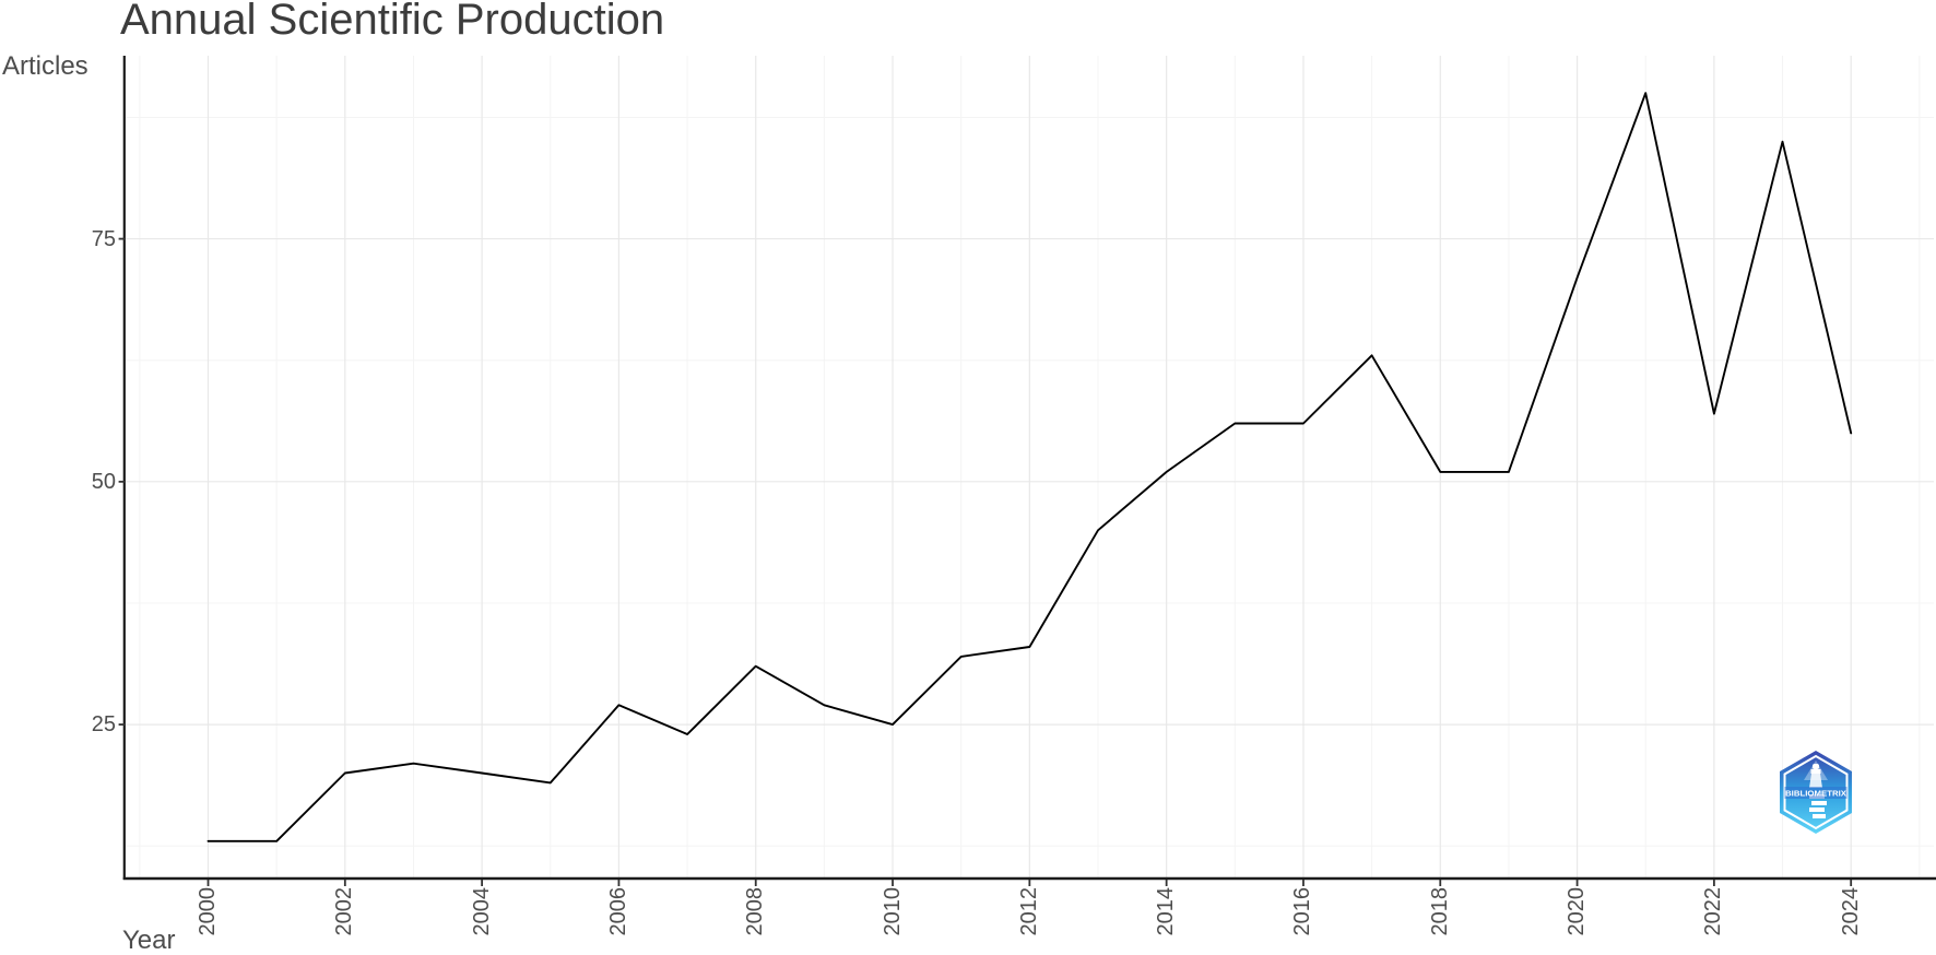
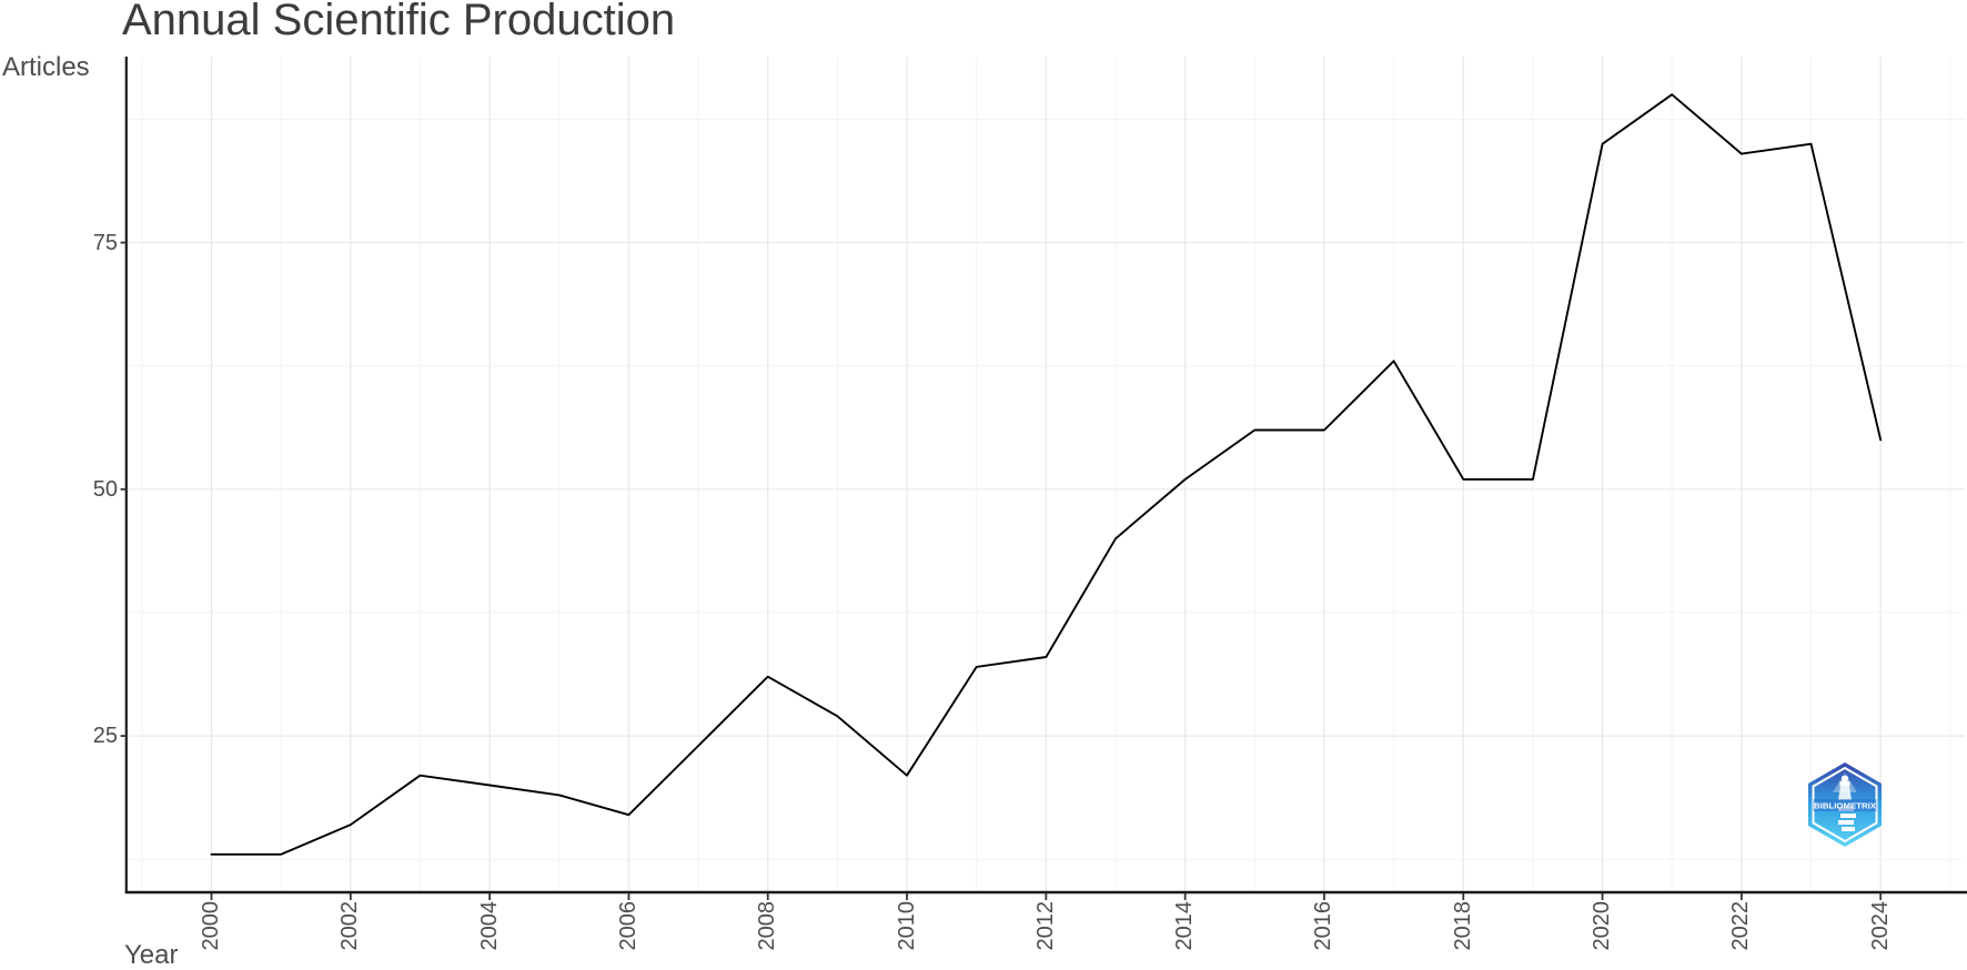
2002: 20 -> 16
2006: 27 -> 17
2010: 25 -> 21
2020: 71 -> 85
2022: 57 -> 84
